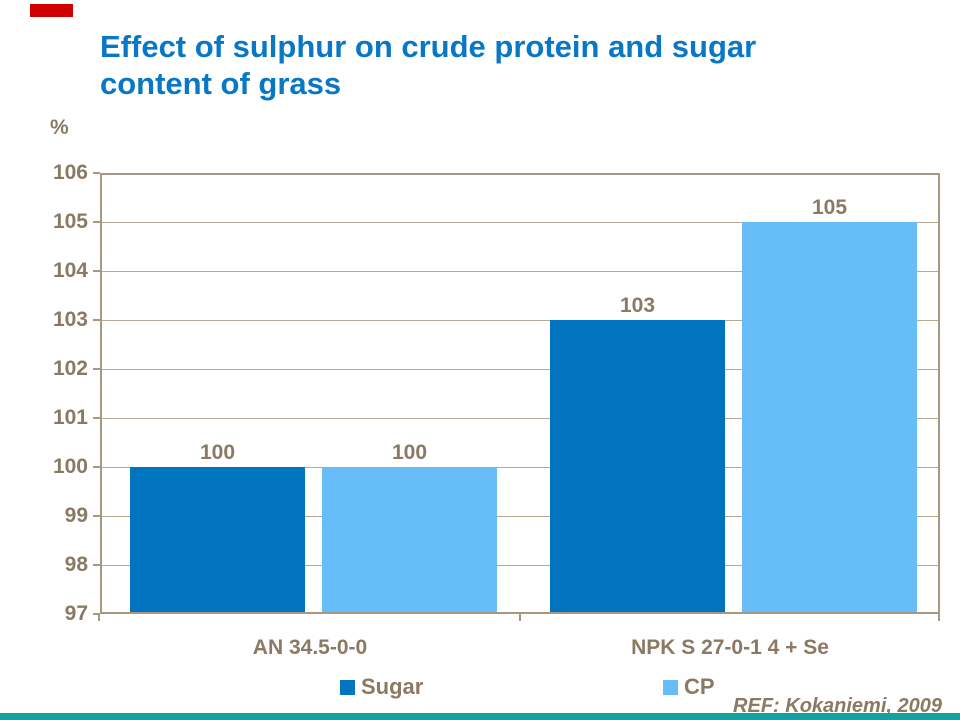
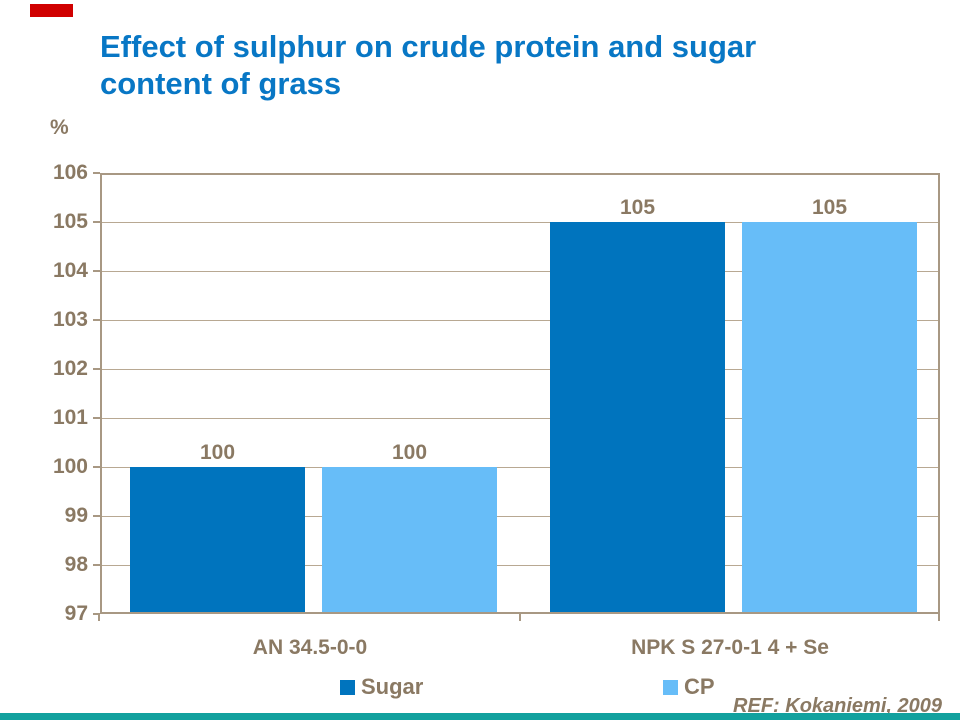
Sugar/NPK S 27-0-1 4 + Se: 103 -> 105
